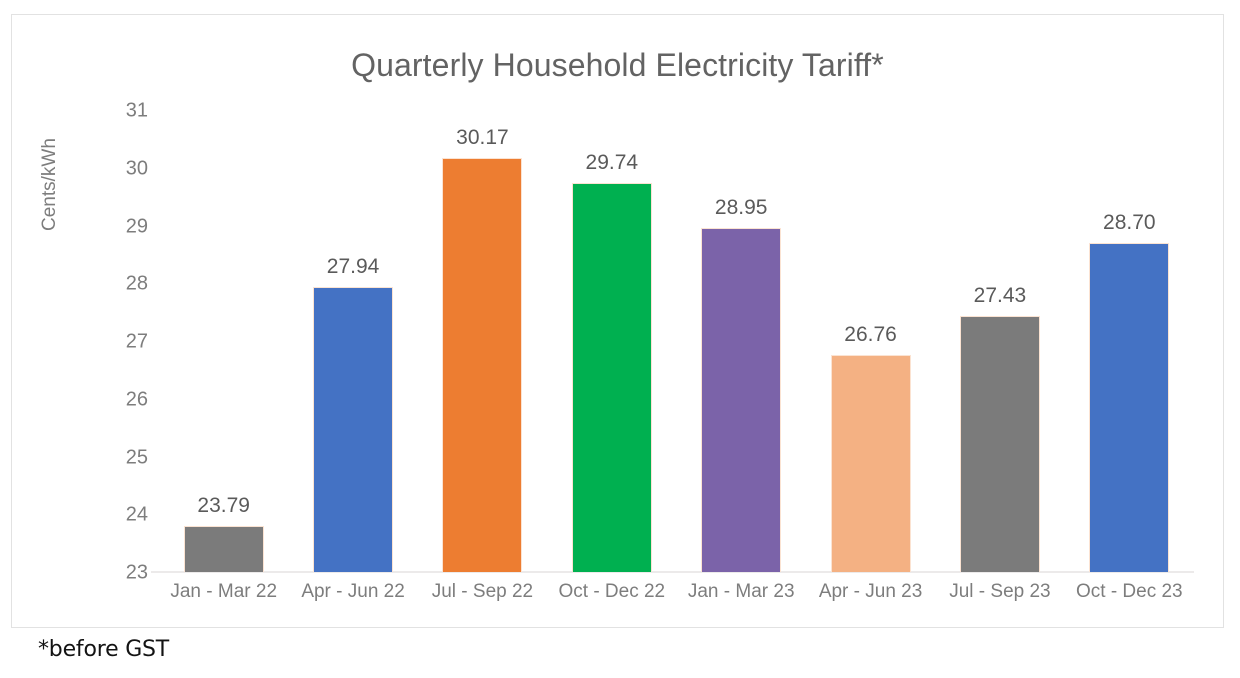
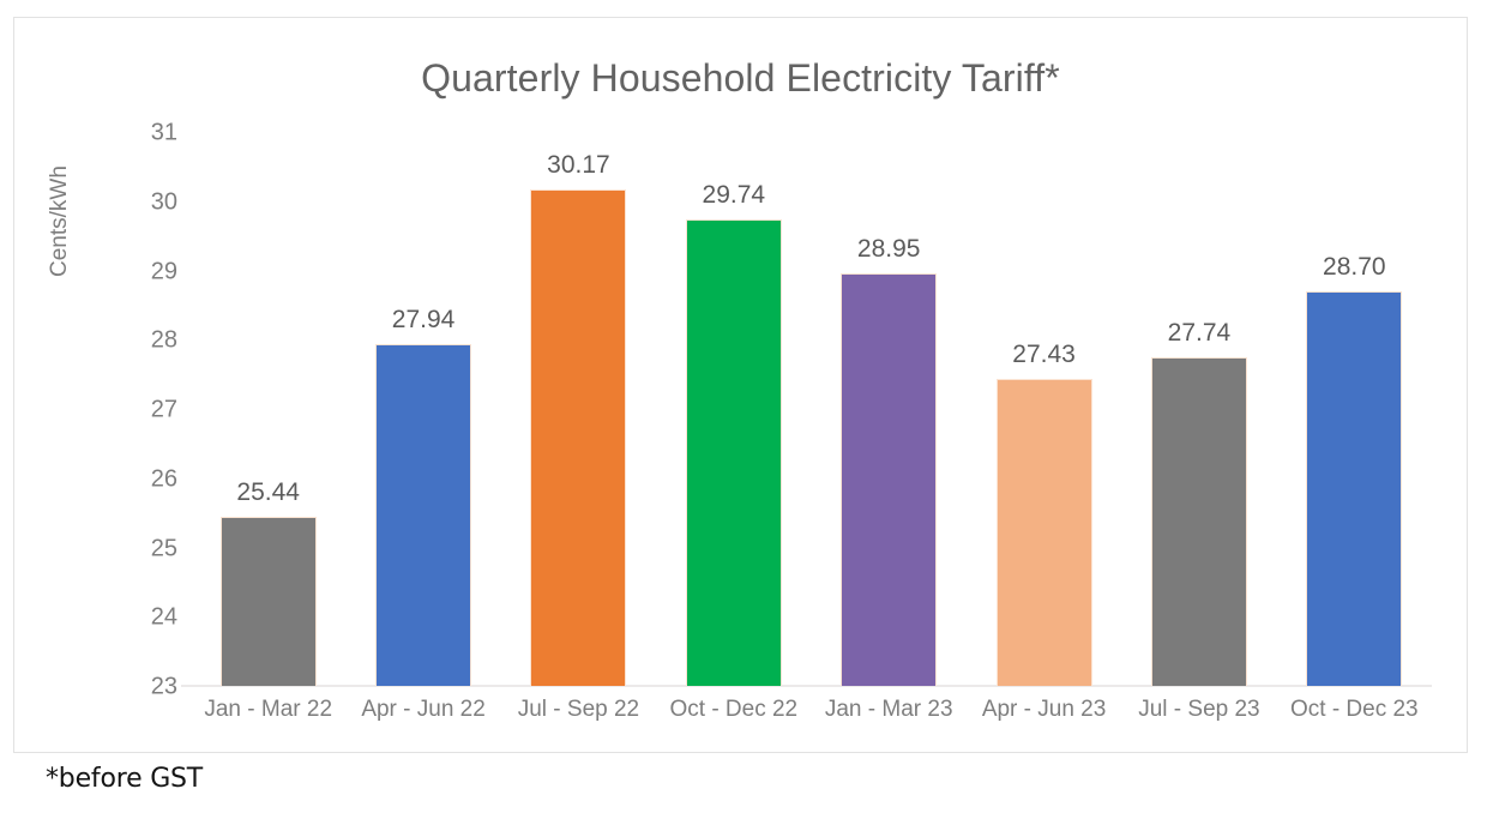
Jan - Mar 22: 23.79 -> 25.44
Apr - Jun 23: 26.76 -> 27.43
Jul - Sep 23: 27.43 -> 27.74
